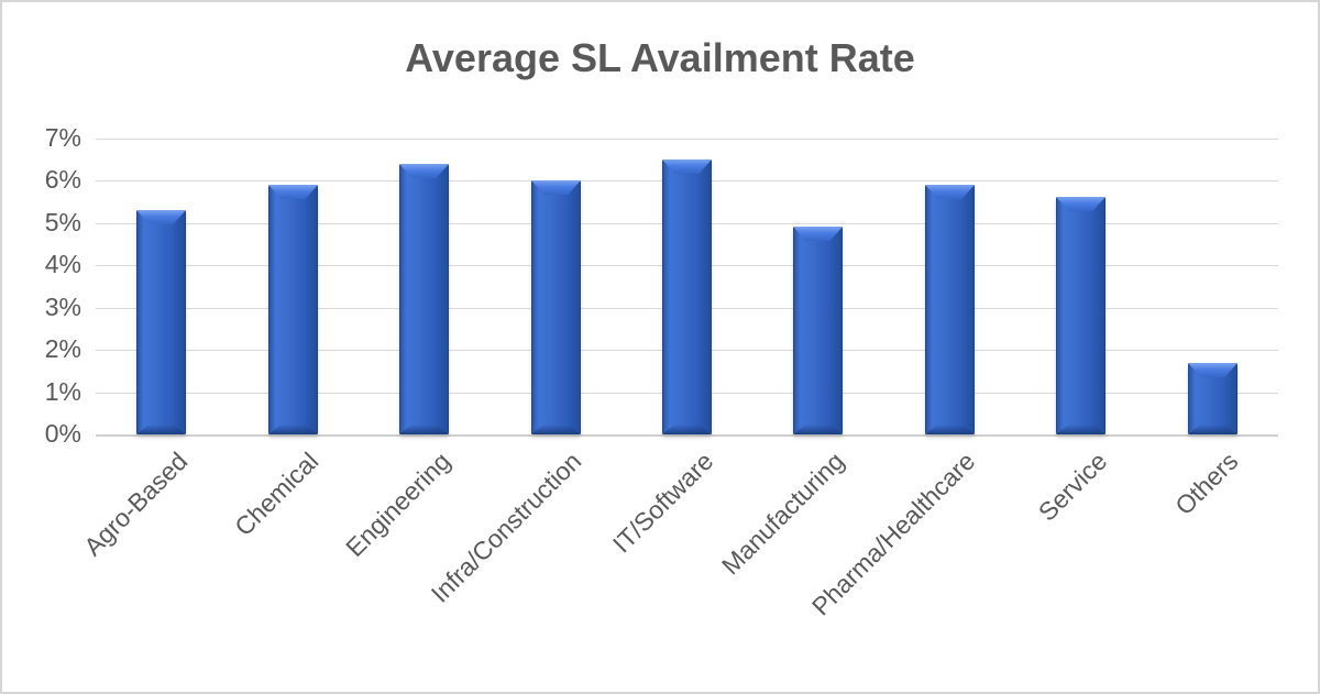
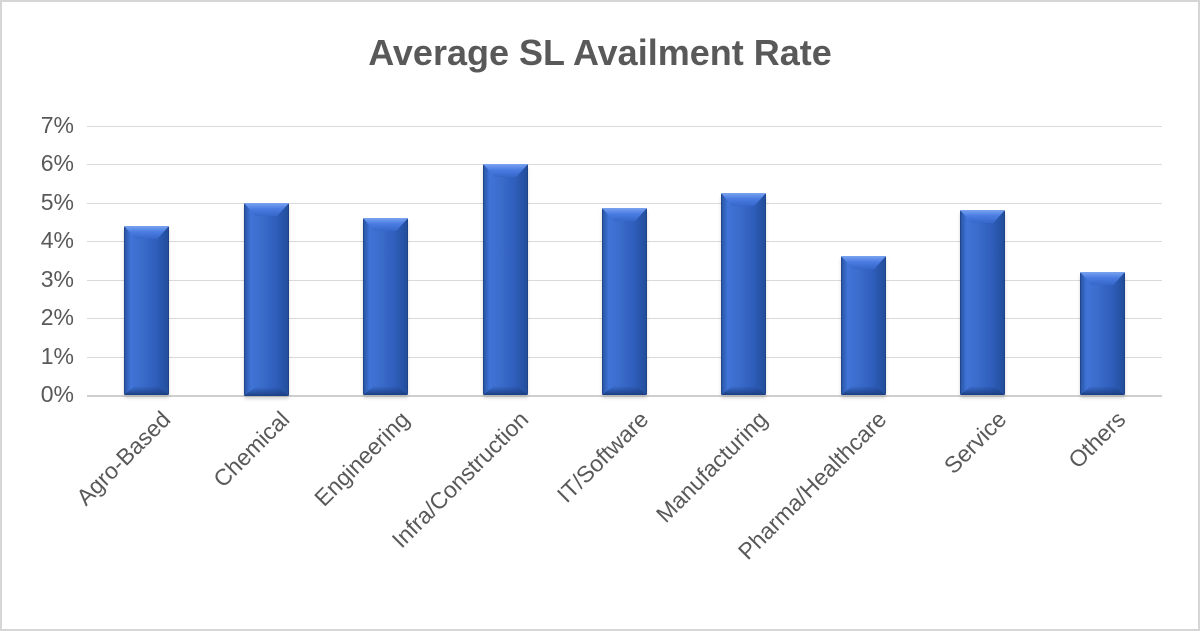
Agro-Based: 5.3% -> 4.4%
Chemical: 5.9% -> 5.0%
Engineering: 6.4% -> 4.6%
IT/Software: 6.5% -> 4.8%
Manufacturing: 4.9% -> 5.2%
Pharma/Healthcare: 5.9% -> 3.6%
Service: 5.6% -> 4.8%
Others: 1.7% -> 3.2%
